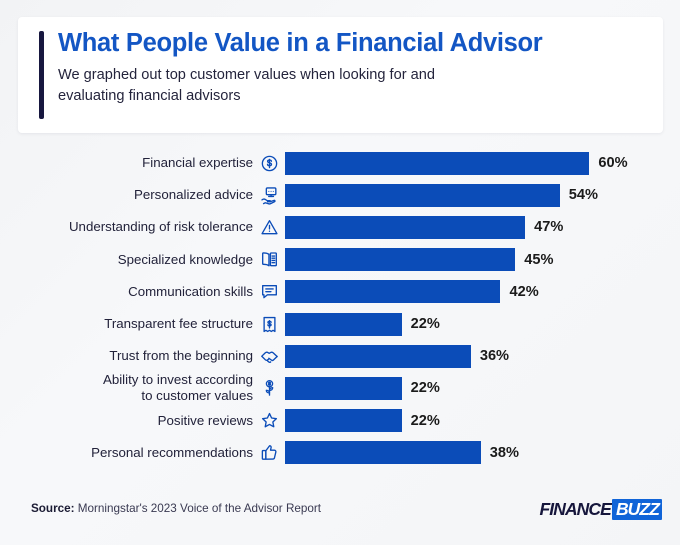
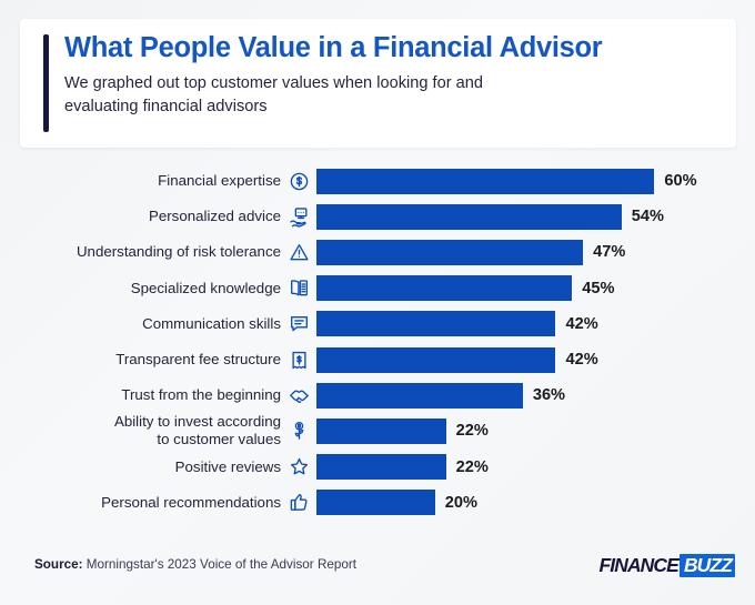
Transparent fee structure: 22% -> 42%
Personal recommendations: 38% -> 20%
